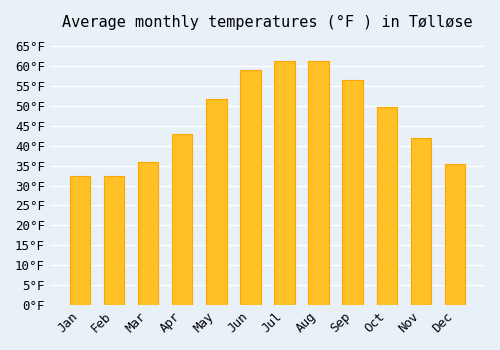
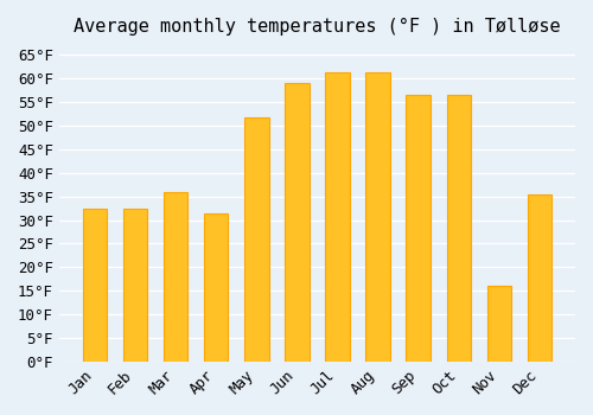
Apr: 43.0°F -> 31.5°F
Oct: 49.8°F -> 56.5°F
Nov: 42.0°F -> 16.0°F
